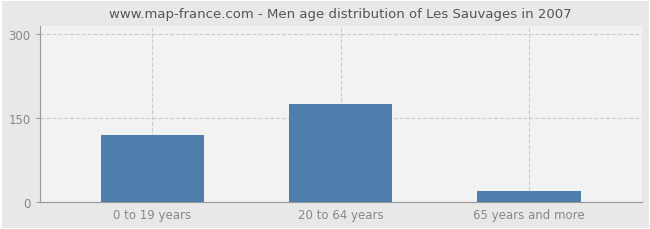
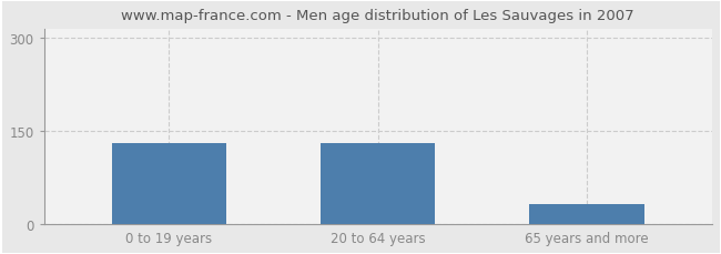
0 to 19 years: 120 -> 130
20 to 64 years: 175 -> 130
65 years and more: 20 -> 32
